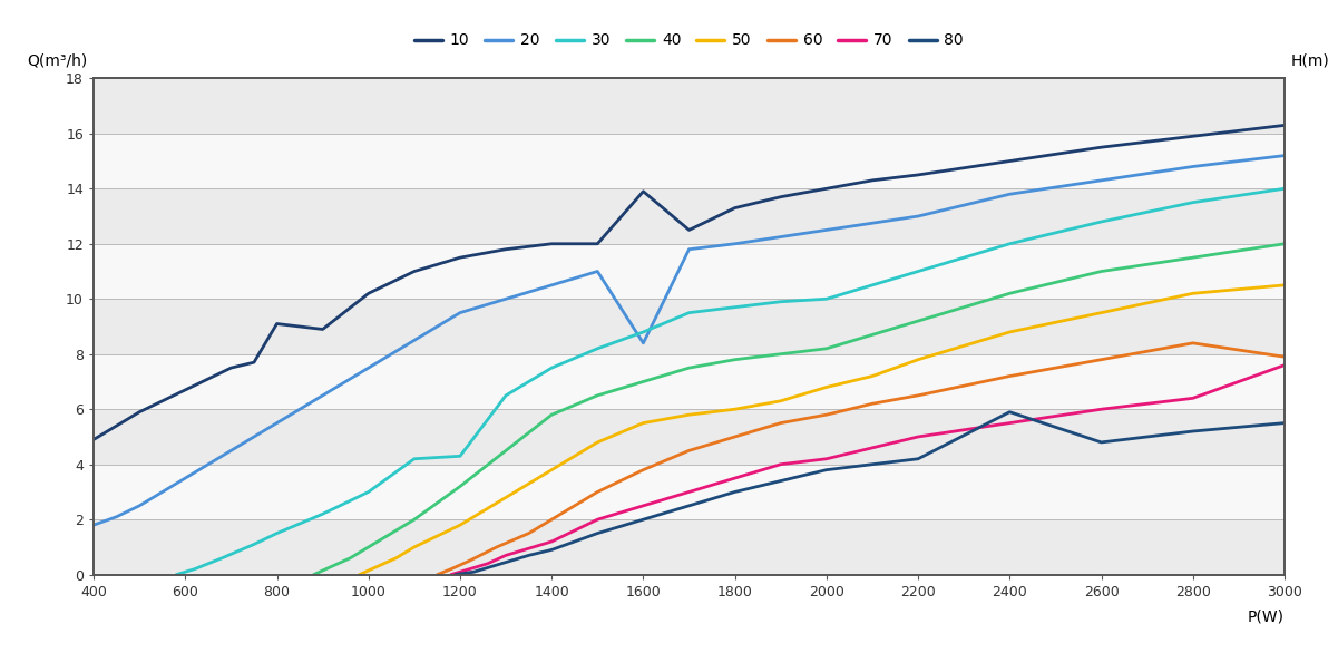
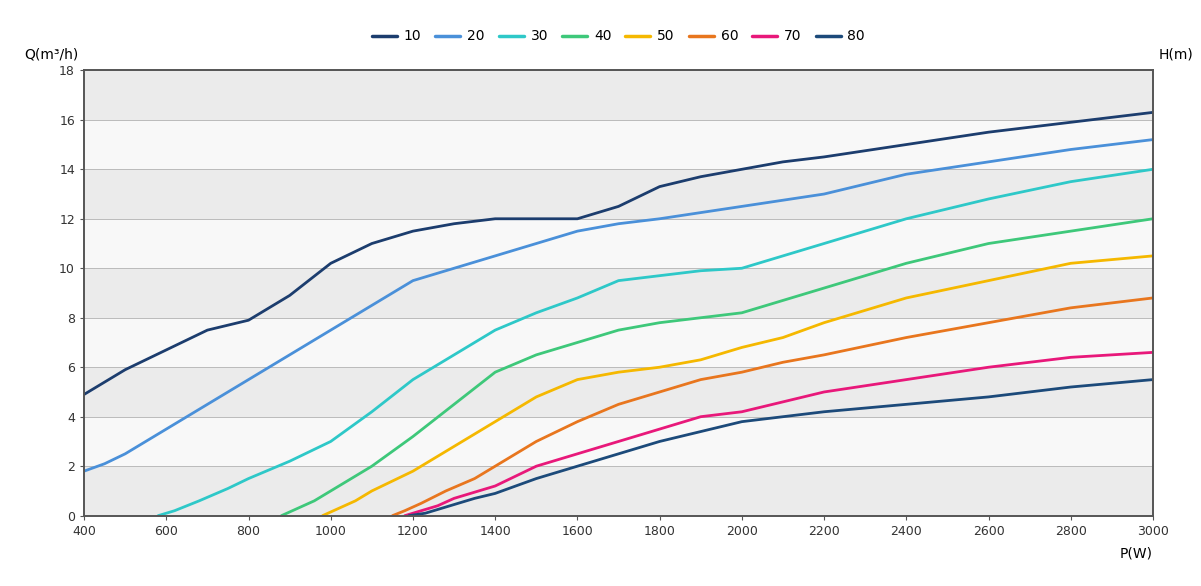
10/800: 9.1 -> 7.9
30/1200: 4.3 -> 5.5
10/1600: 13.9 -> 12.0
20/1600: 8.4 -> 11.5
80/2400: 5.9 -> 4.5
60/3000: 7.9 -> 8.8
70/3000: 7.6 -> 6.6
